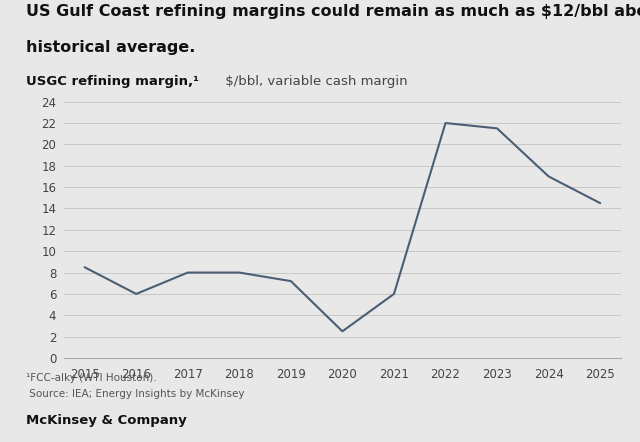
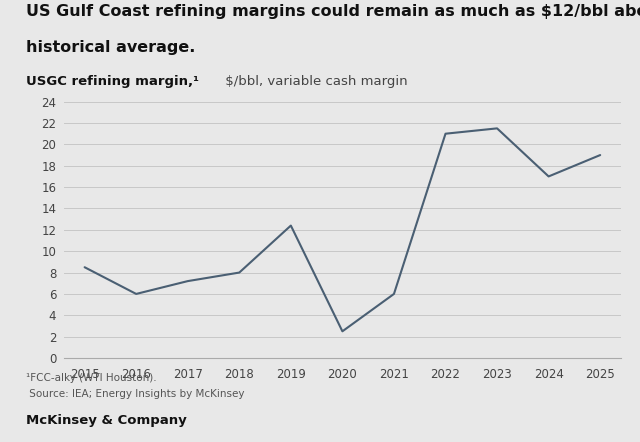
2017: 8.0 -> 7.2
2019: 7.2 -> 12.4
2022: 22.0 -> 21.0
2025: 14.5 -> 19.0
